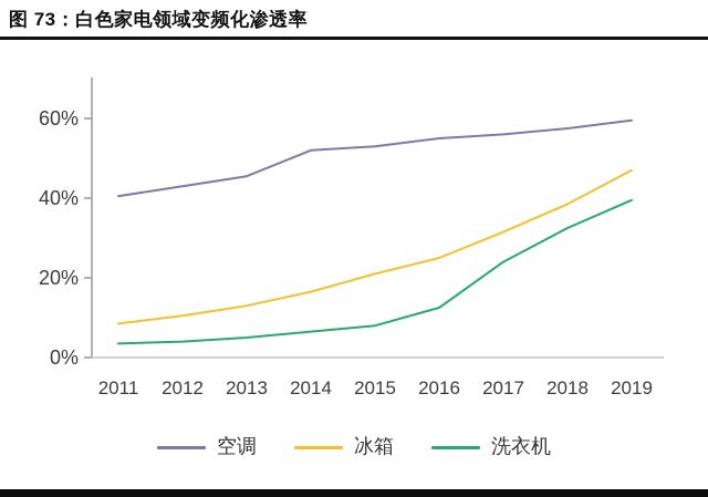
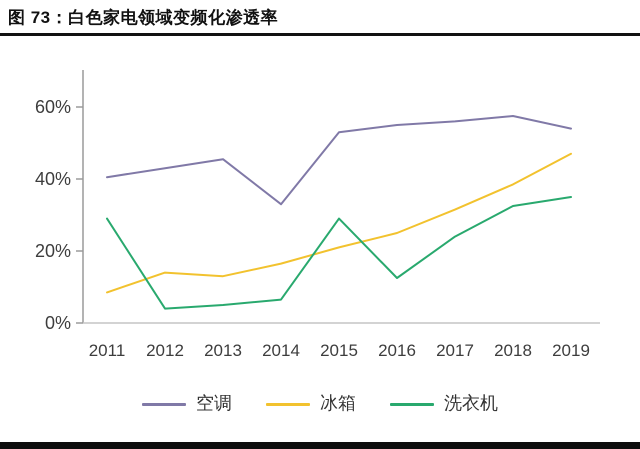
洗衣机/2011: 4% -> 29%
冰箱/2012: 10% -> 14%
空调/2014: 52% -> 33%
洗衣机/2015: 8% -> 29%
空调/2019: 60% -> 54%
洗衣机/2019: 40% -> 35%
